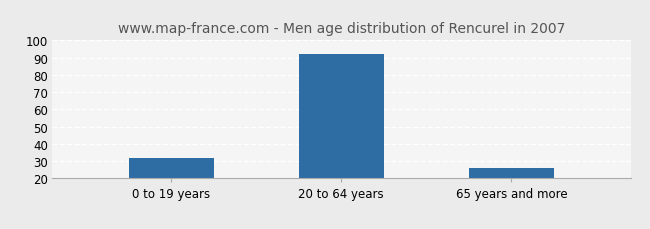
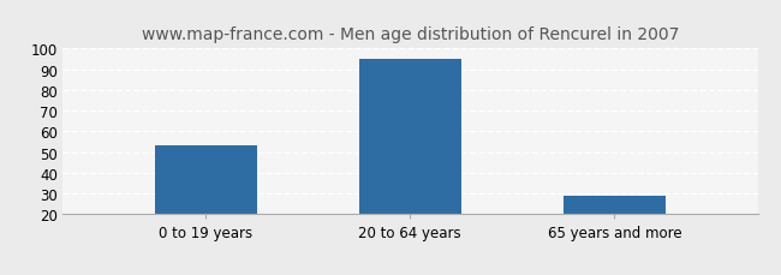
0 to 19 years: 32 -> 53
20 to 64 years: 92 -> 95
65 years and more: 26 -> 29
